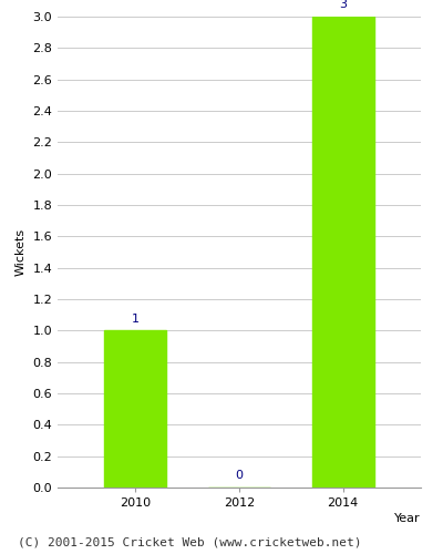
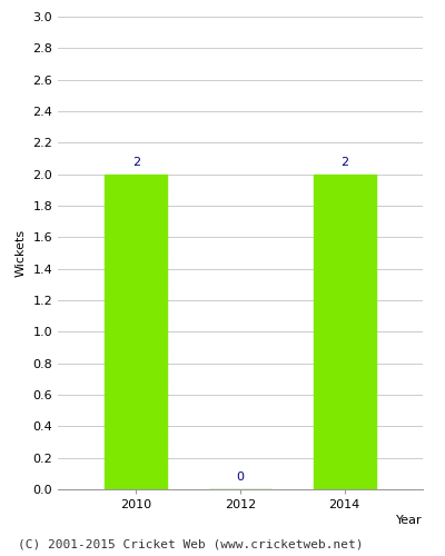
2010: 1 -> 2
2014: 3 -> 2
